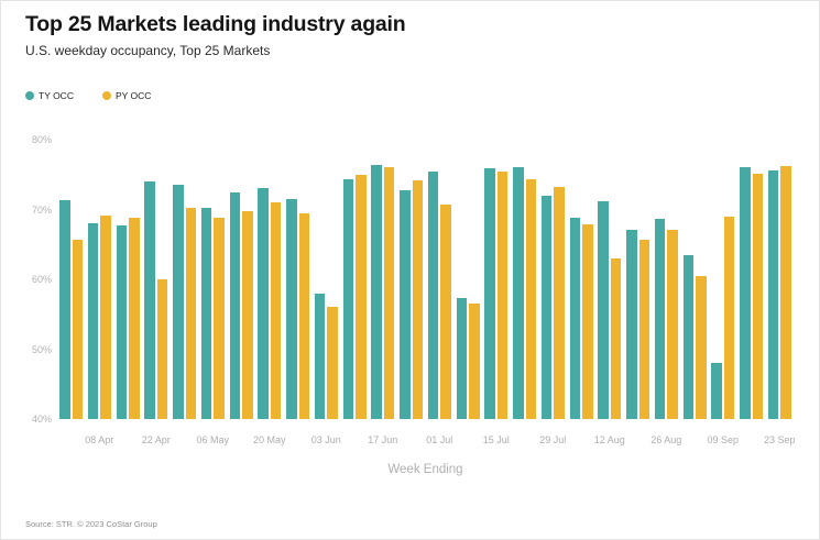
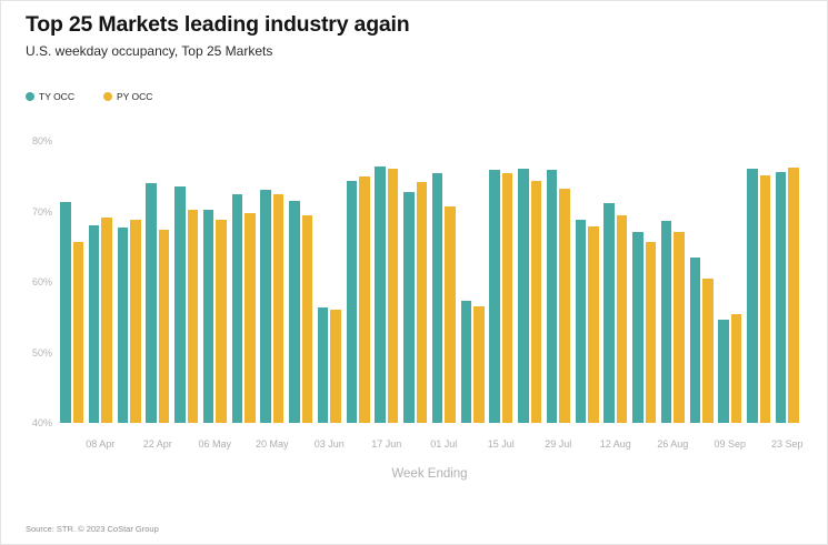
PY OCC/22 Apr: 60% -> 67%
PY OCC/20 May: 71% -> 72%
TY OCC/03 Jun: 58% -> 56%
TY OCC/29 Jul: 72% -> 76%
PY OCC/12 Aug: 63% -> 69%
TY OCC/09 Sep: 48% -> 55%
PY OCC/09 Sep: 69% -> 55%
